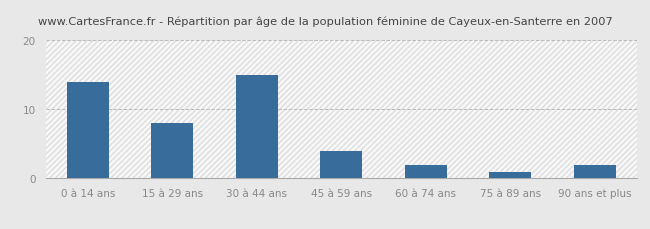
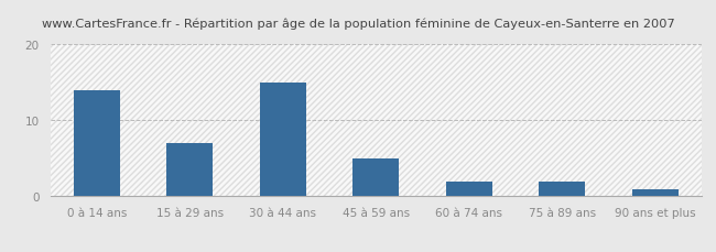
15 à 29 ans: 8 -> 7
45 à 59 ans: 4 -> 5
75 à 89 ans: 1 -> 2
90 ans et plus: 2 -> 1
